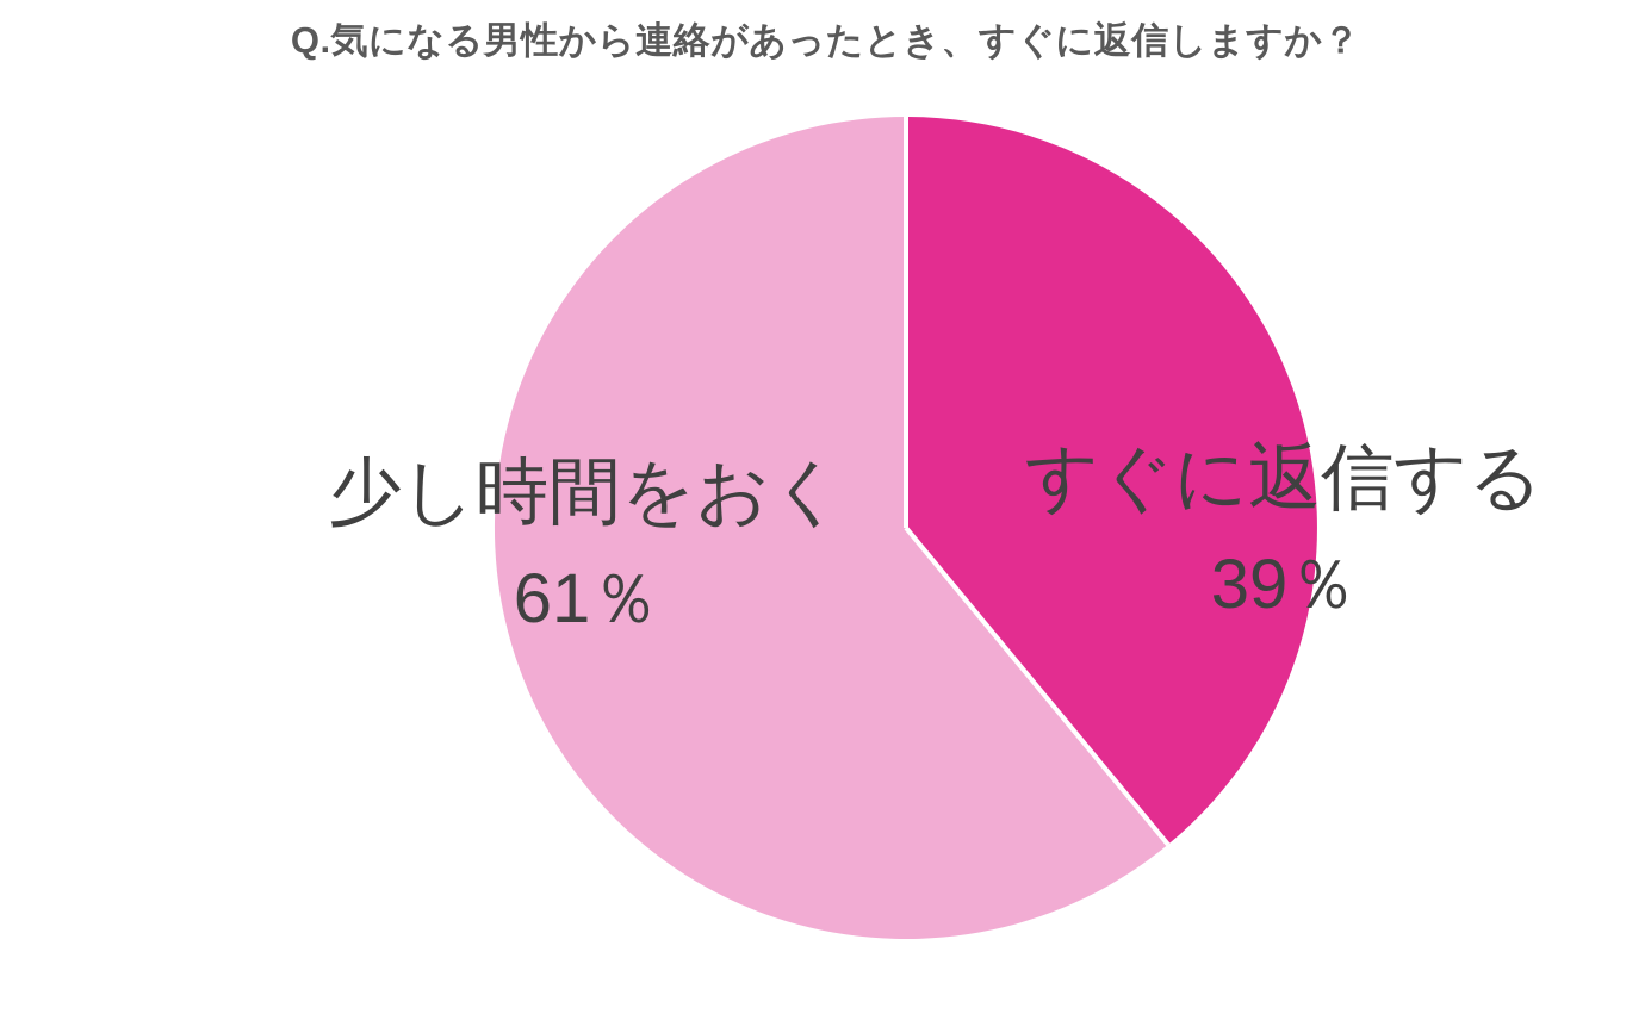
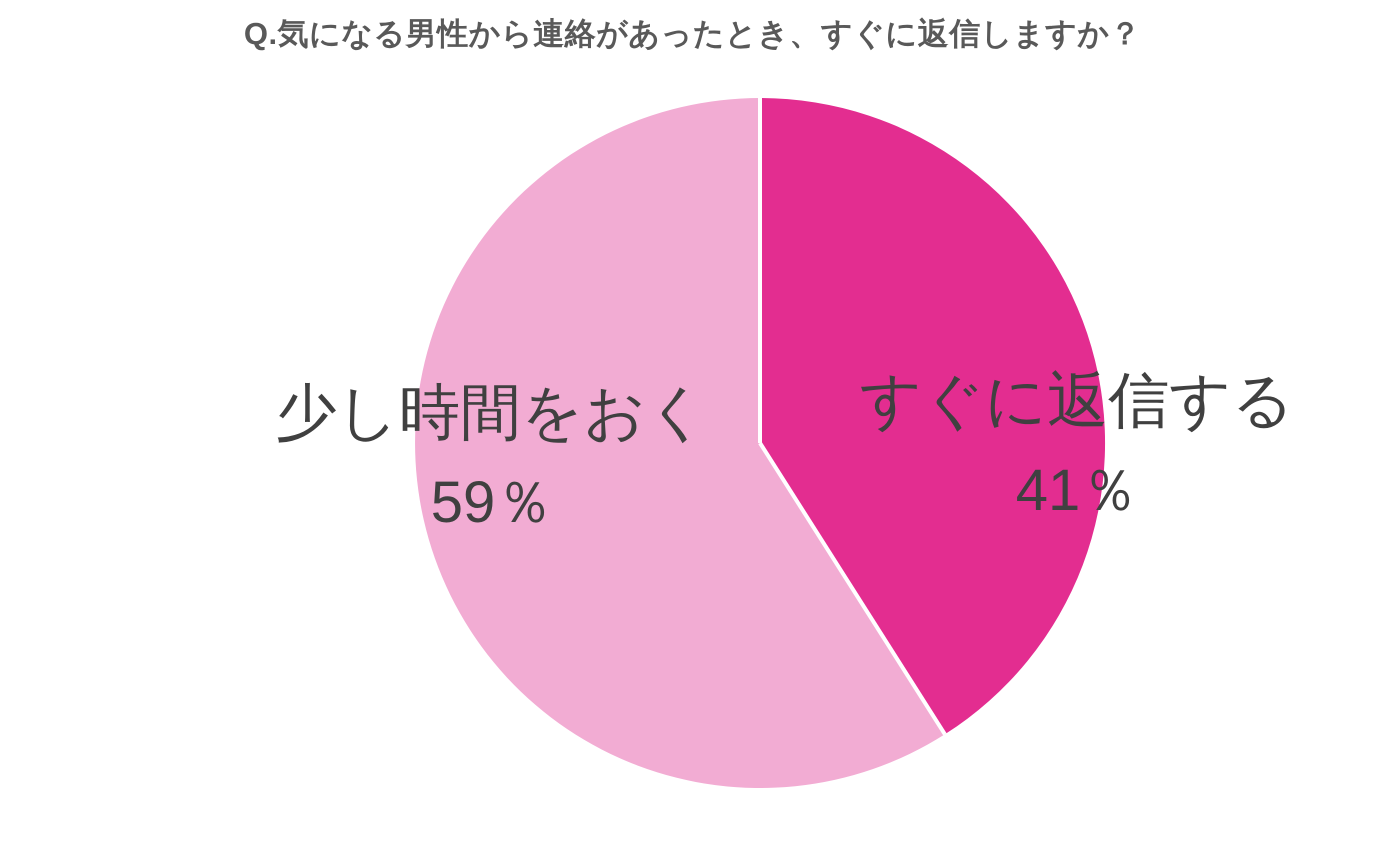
すぐに返信する: 39 -> 41
少し時間をおく: 61 -> 59
